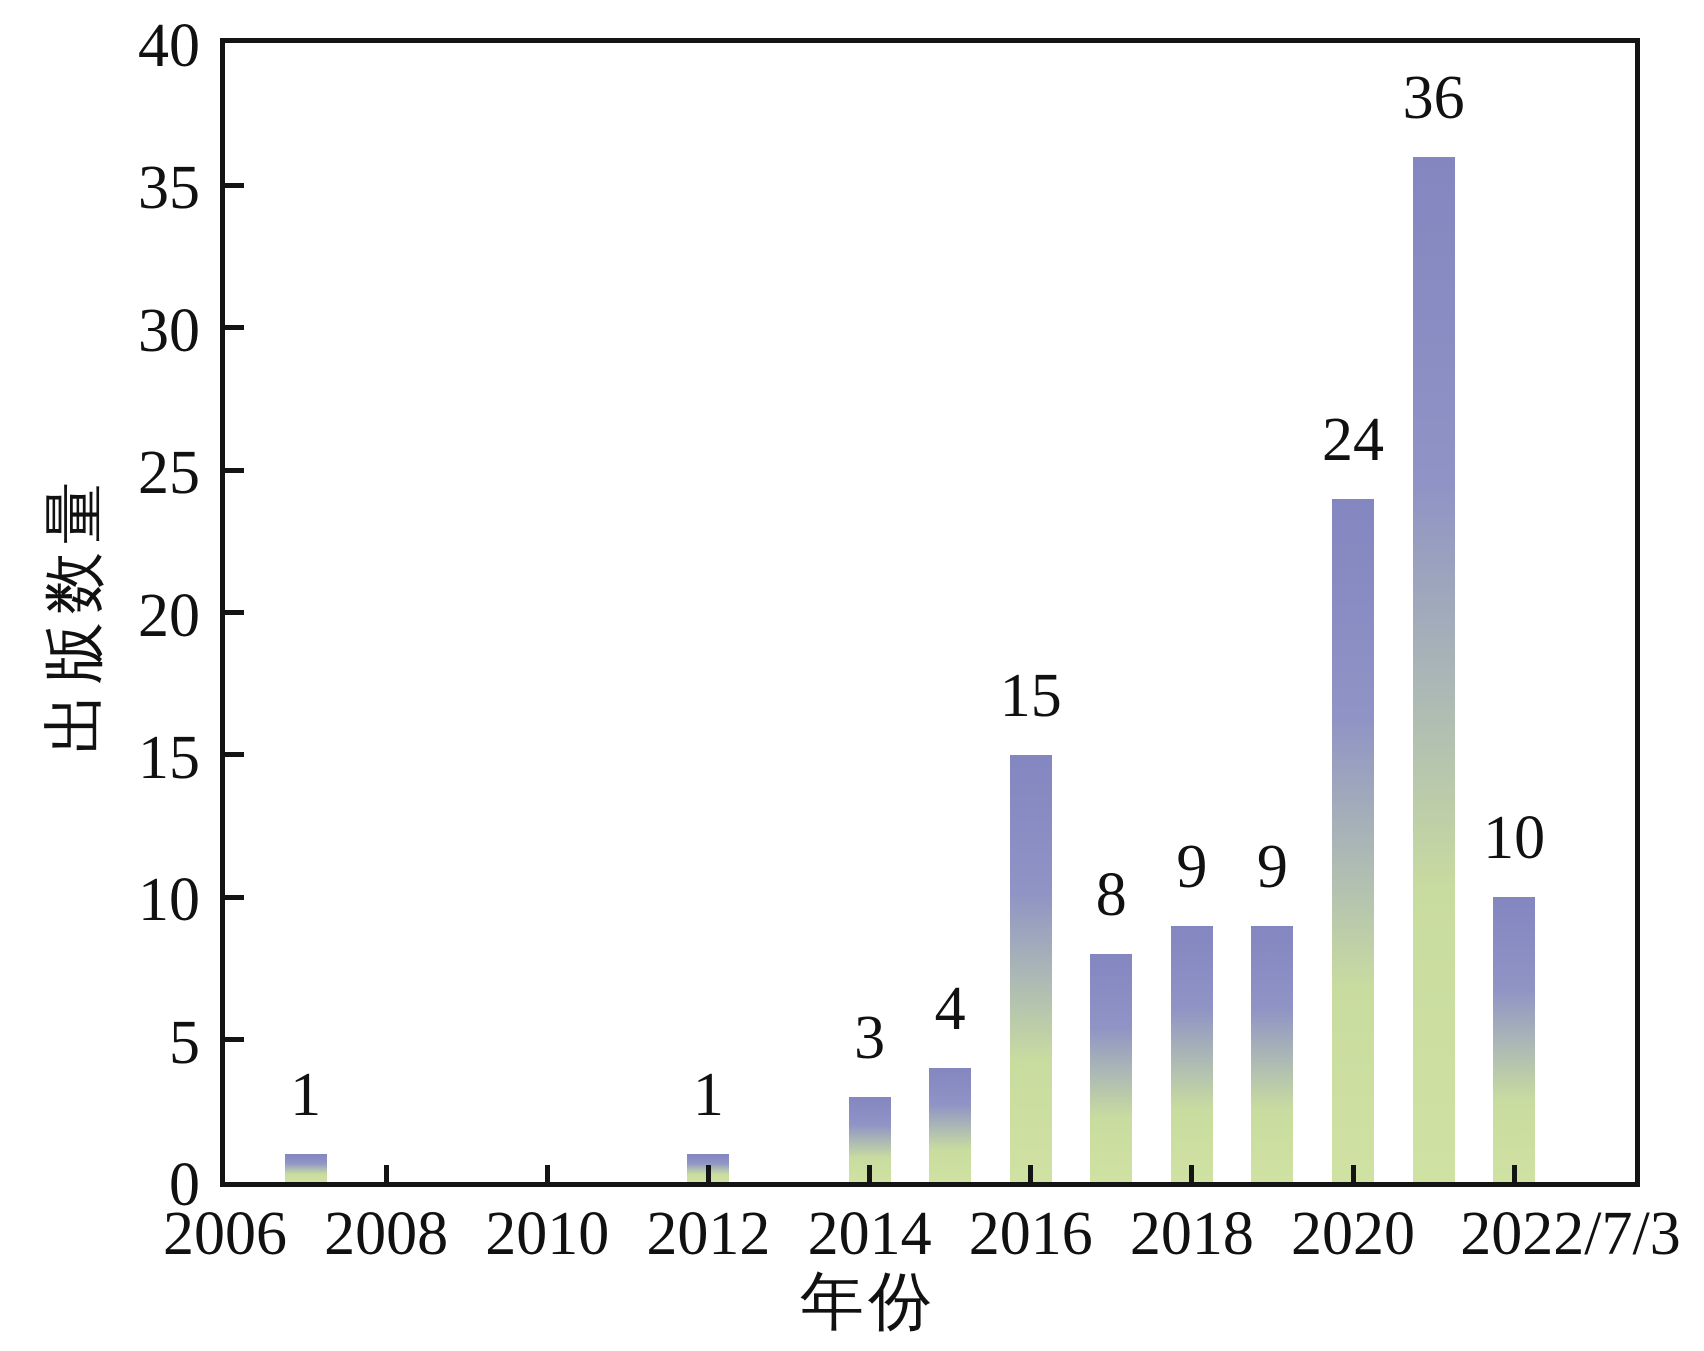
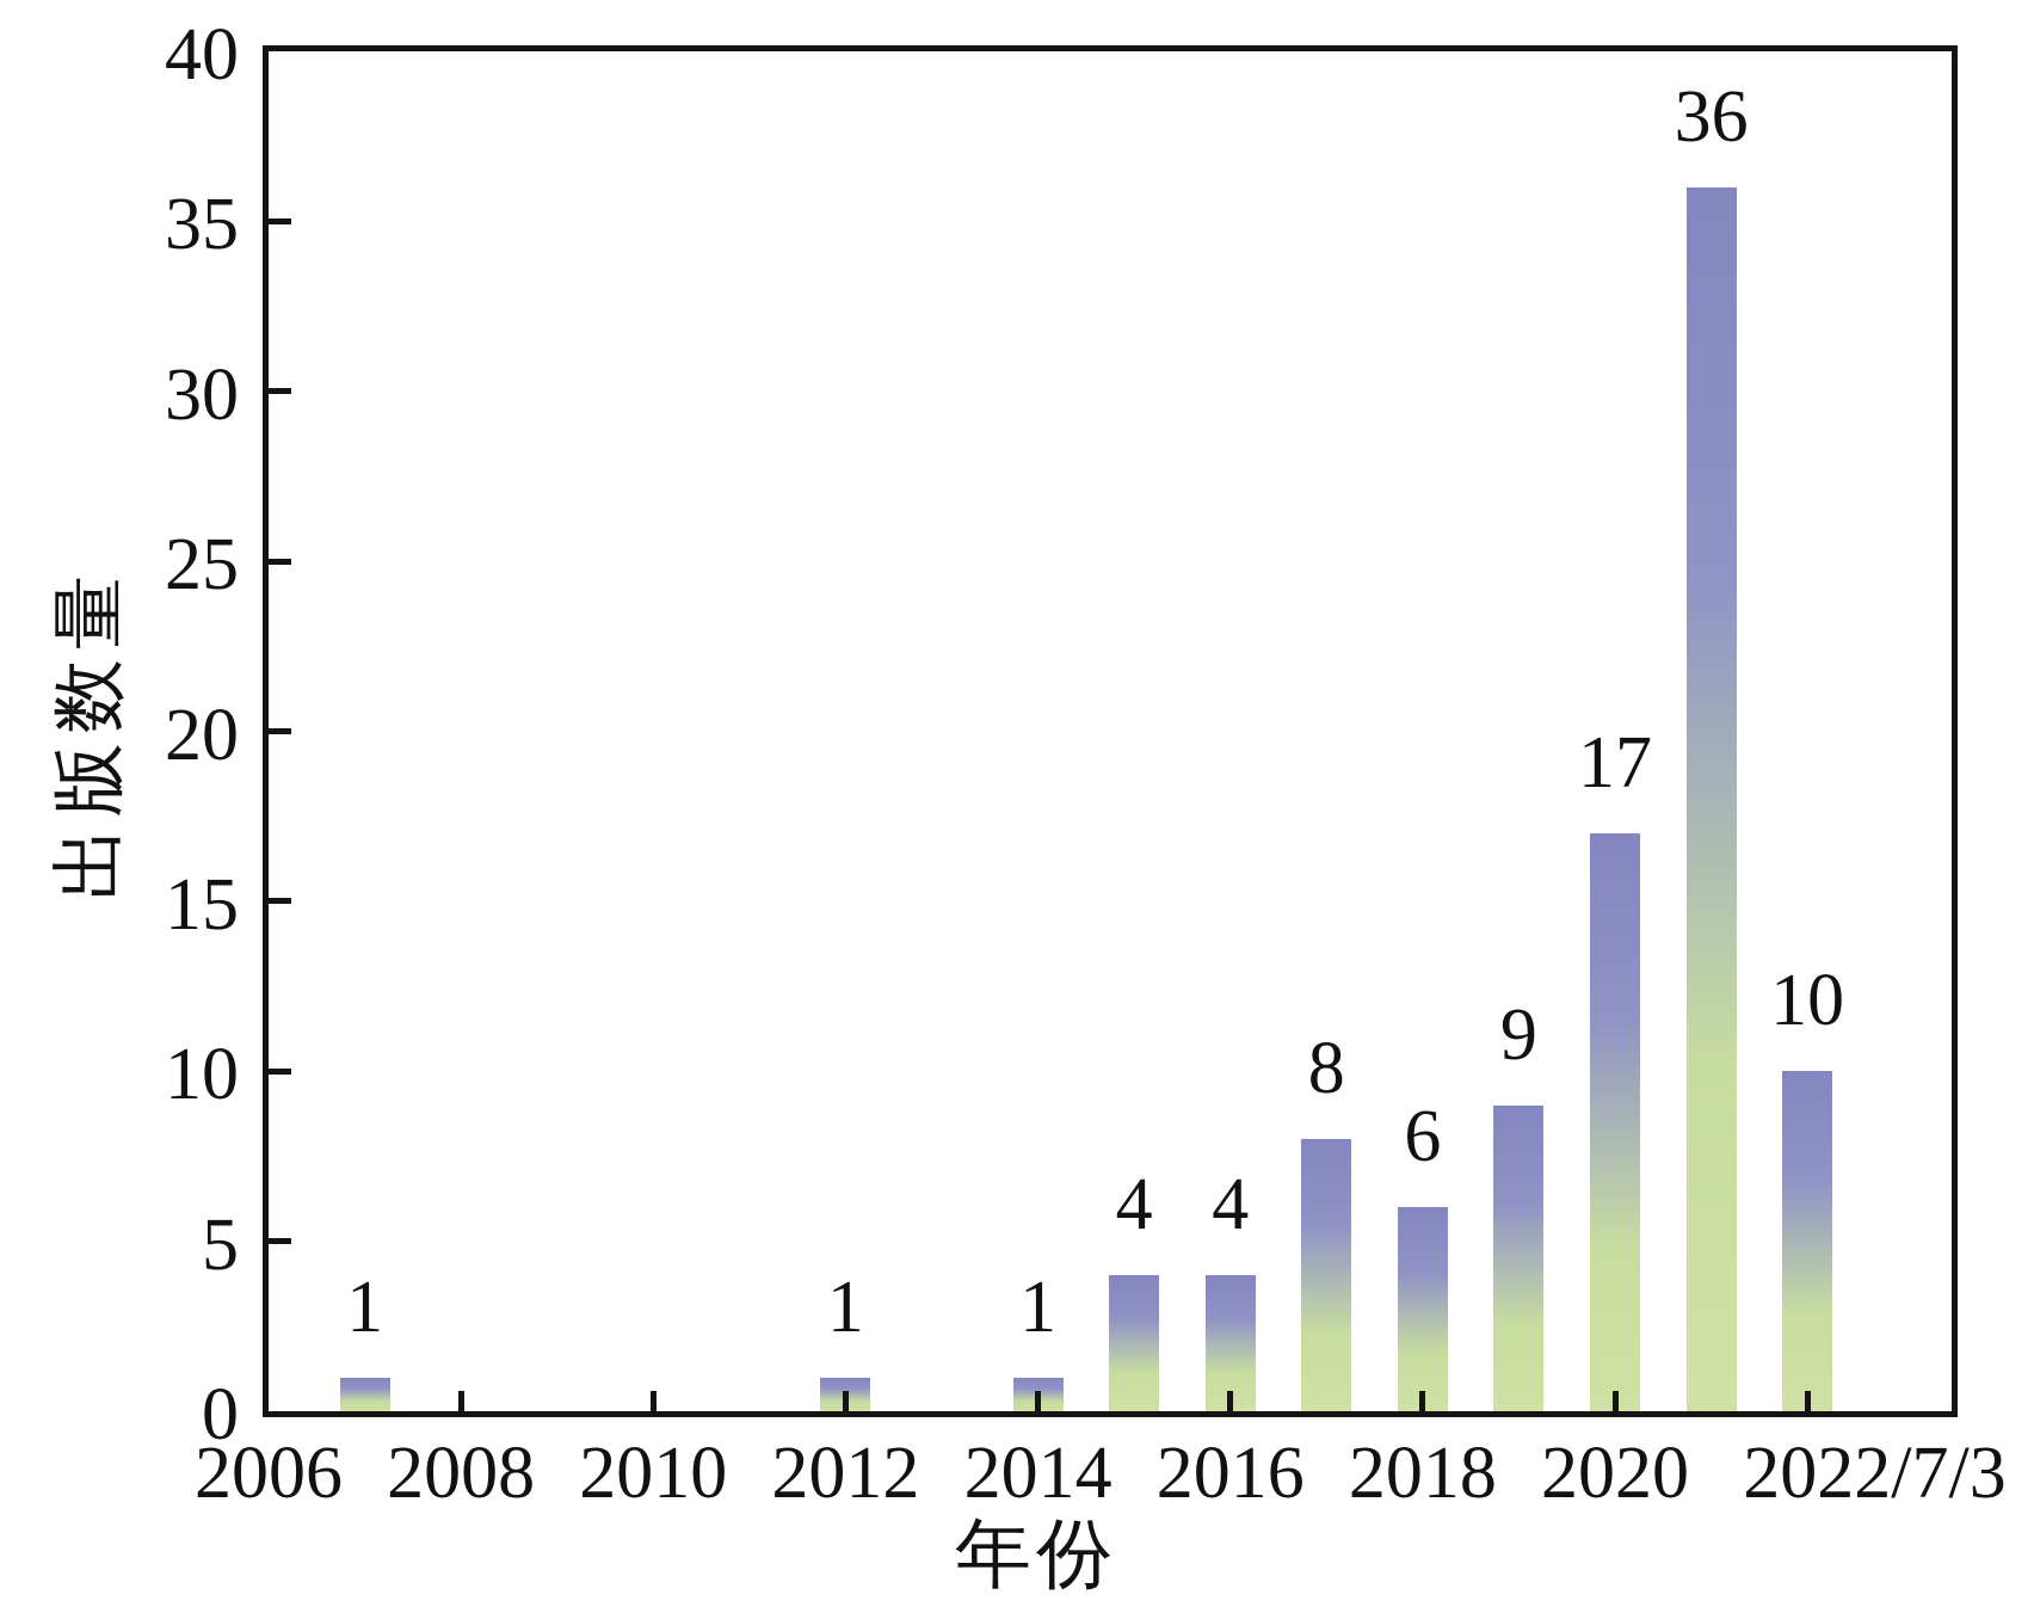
2014: 3 -> 1
2016: 15 -> 4
2018: 9 -> 6
2020: 24 -> 17
